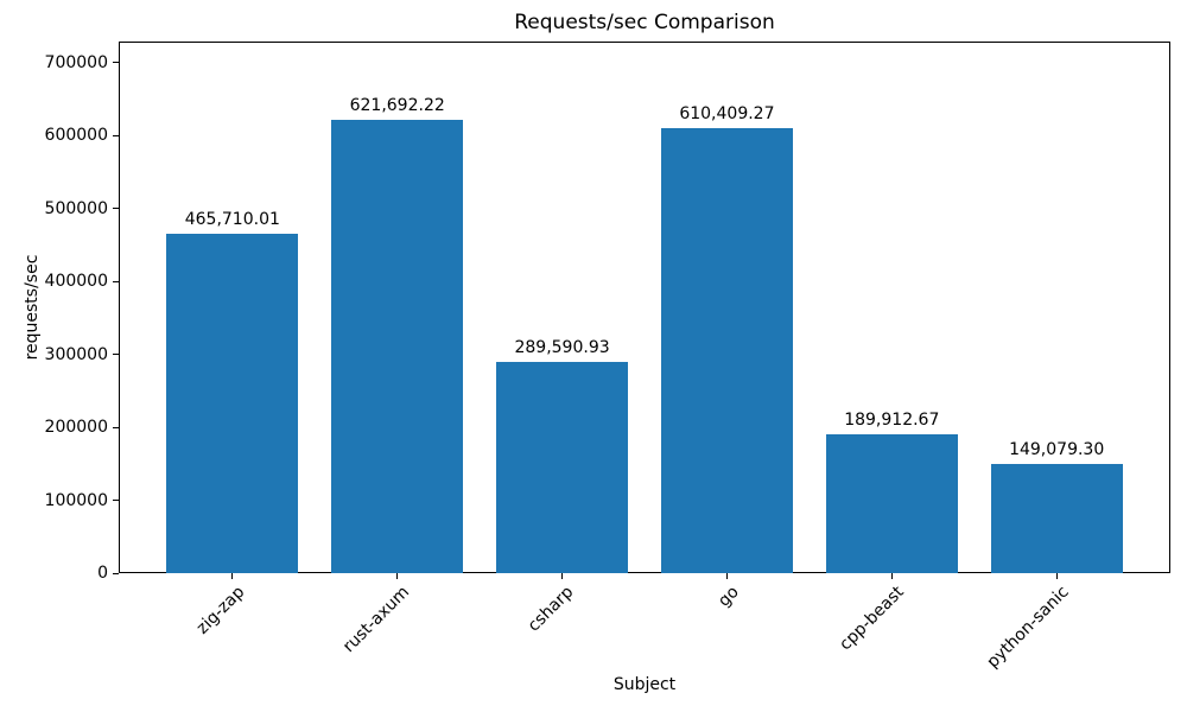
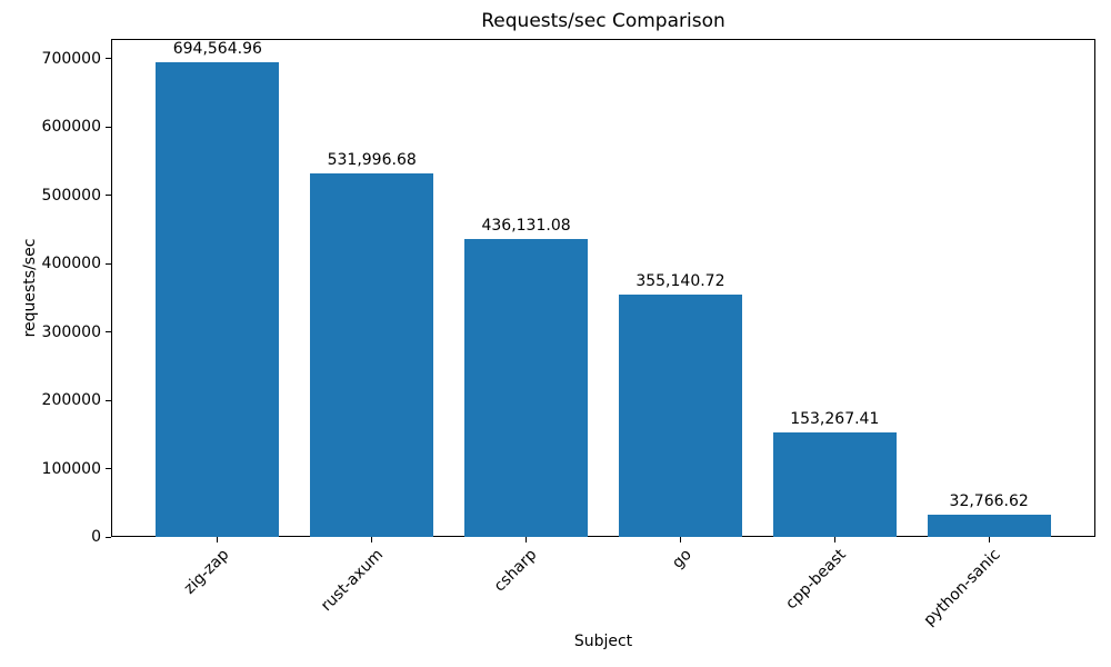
zig-zap: 465,710.01 -> 694,564.96
rust-axum: 621,692.22 -> 531,996.68
csharp: 289,590.93 -> 436,131.08
go: 610,409.27 -> 355,140.72
cpp-beast: 189,912.67 -> 153,267.41
python-sanic: 149,079.30 -> 32,766.62
